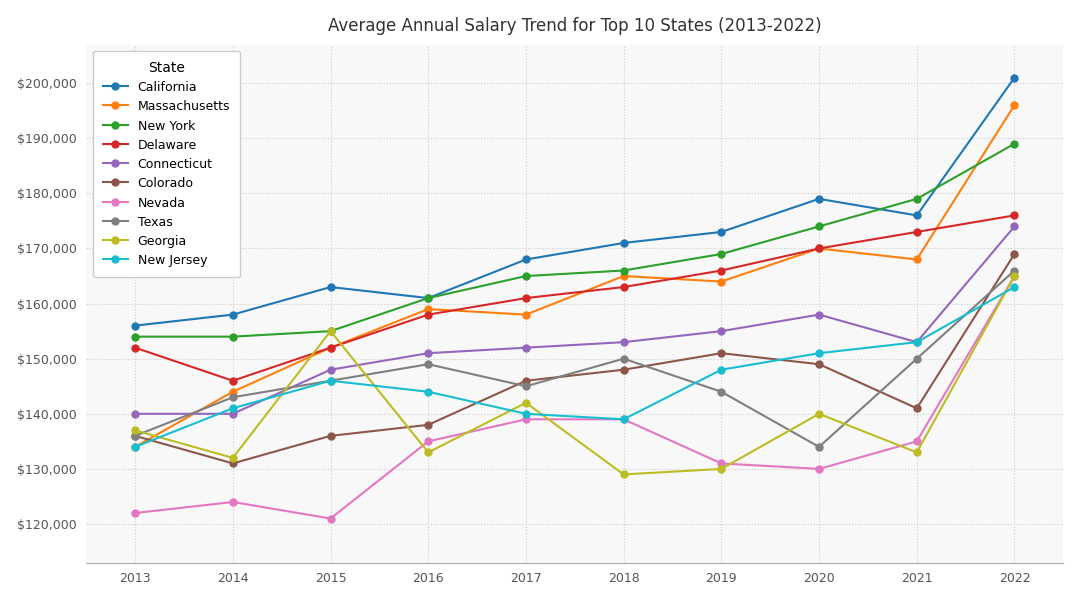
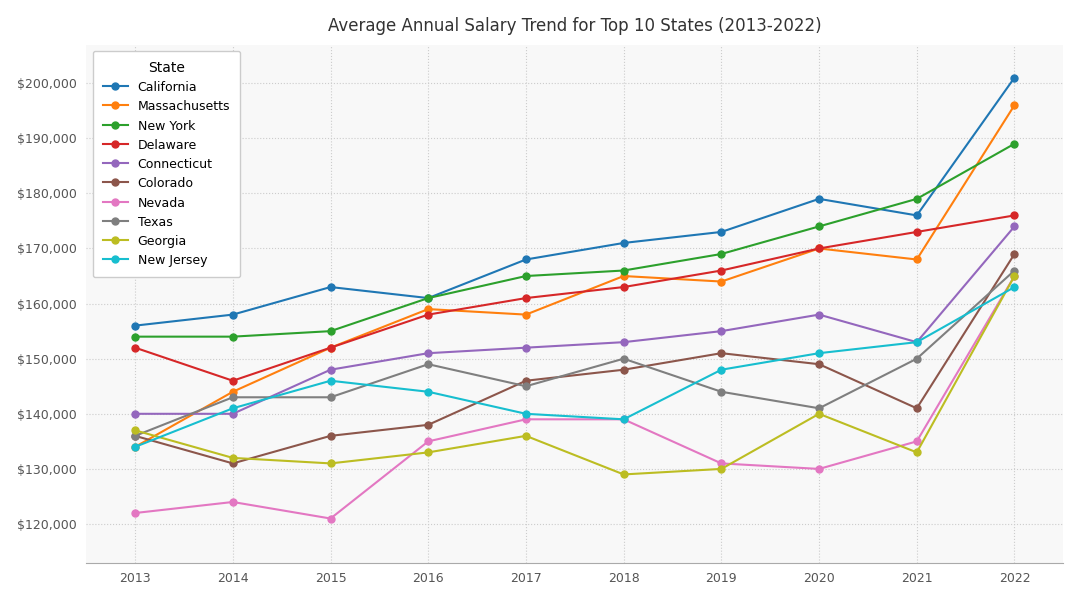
Texas/2015: $146,000 -> $143,000
Georgia/2015: $155,000 -> $131,000
Georgia/2017: $142,000 -> $136,000
Texas/2020: $134,000 -> $141,000
